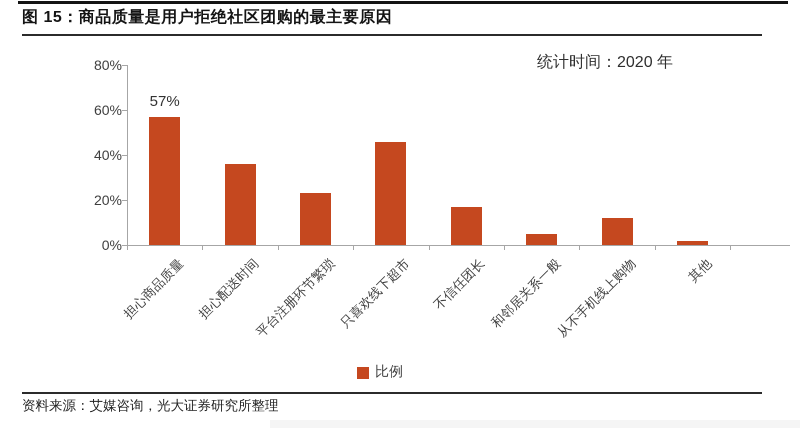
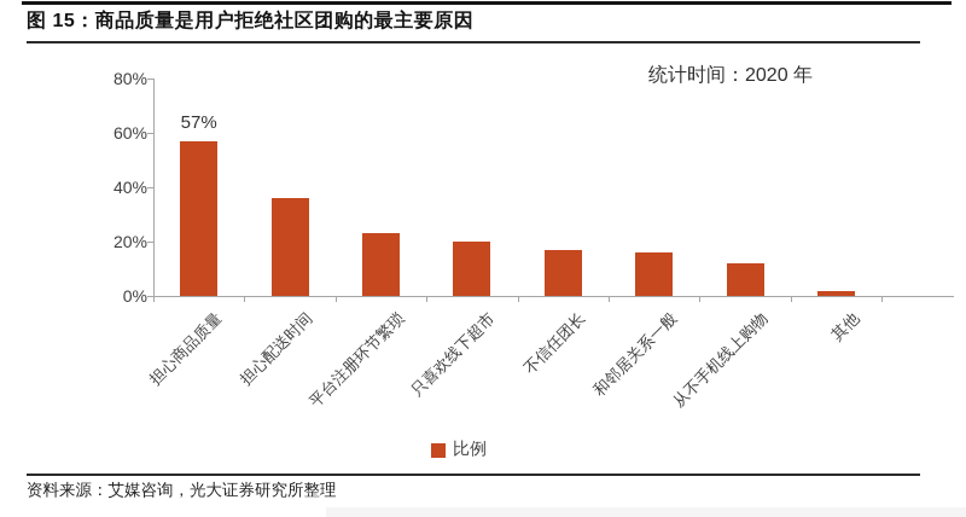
只喜欢线下超市: 46% -> 20%
和邻居关系一般: 5% -> 16%
